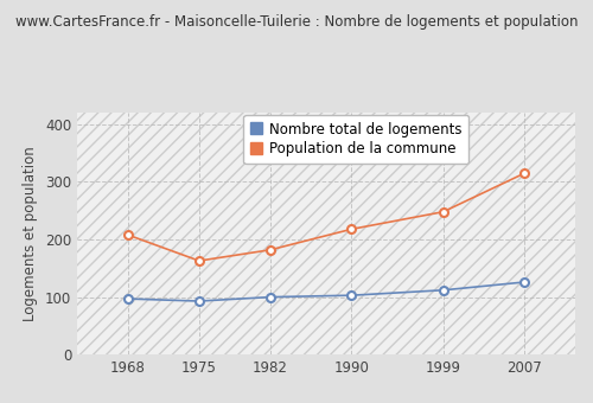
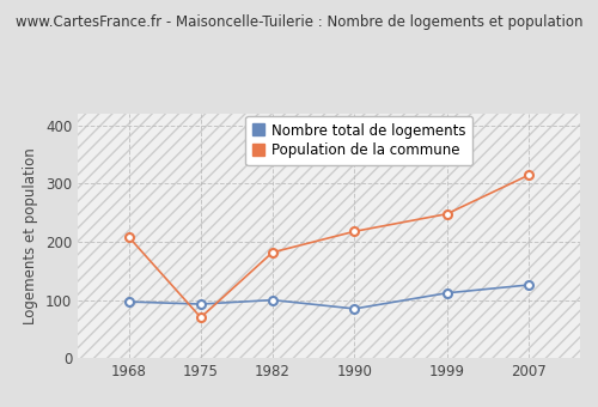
Population de la commune/1975: 163 -> 70
Nombre total de logements/1990: 103 -> 85
